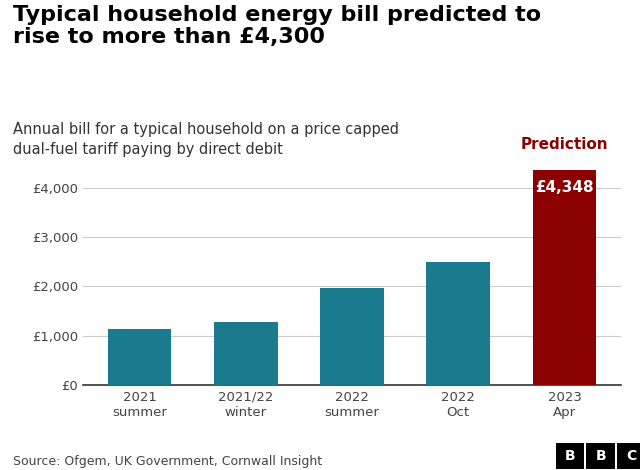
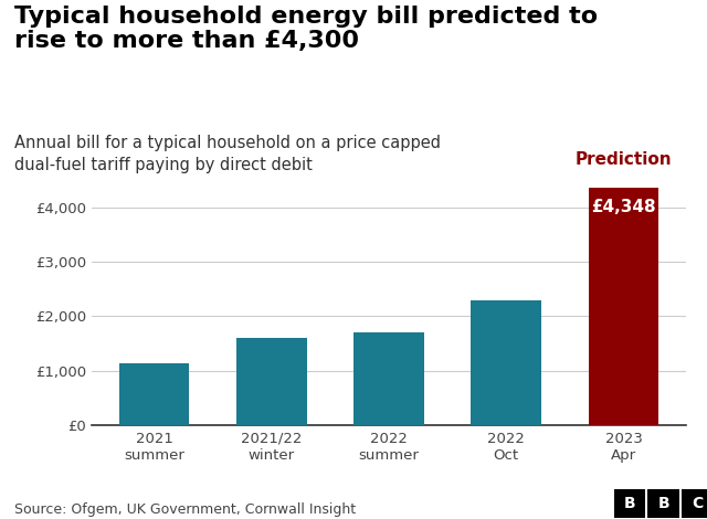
2021/22 winter: £1,280 -> £1,600
2022 summer: £1,970 -> £1,700
2022 Oct: £2,500 -> £2,300
